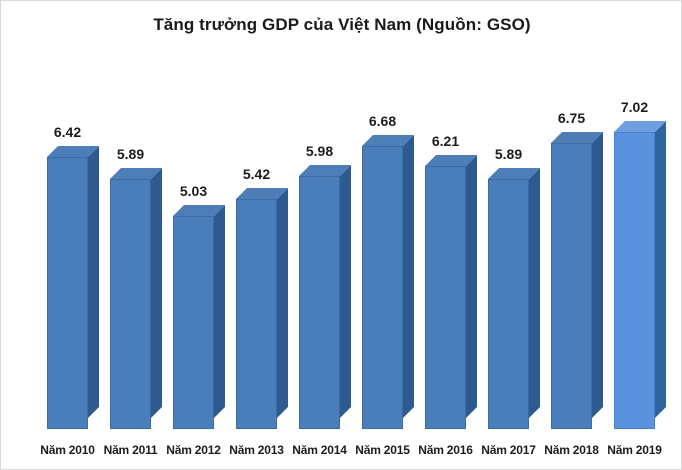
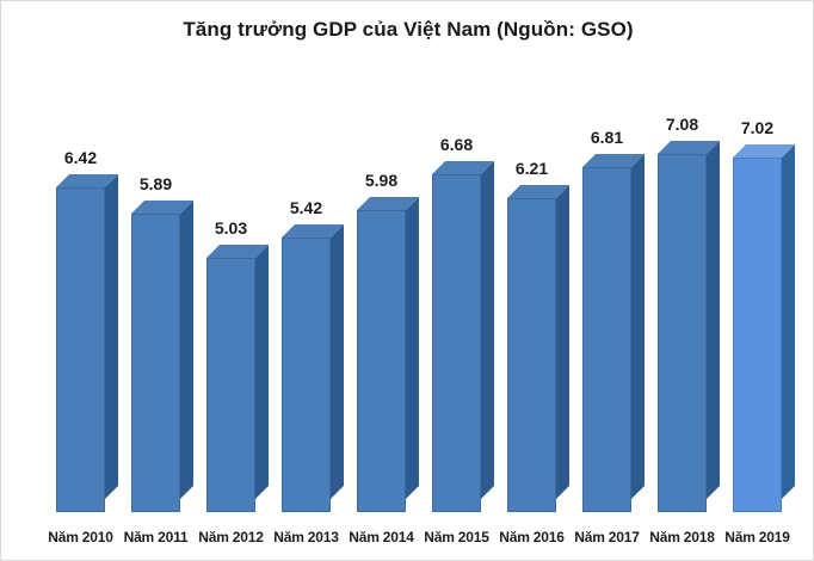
Năm 2017: 5.89 -> 6.81
Năm 2018: 6.75 -> 7.08
